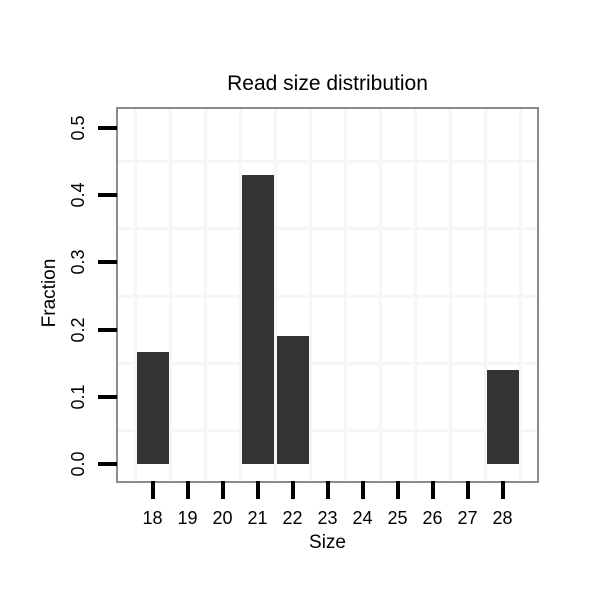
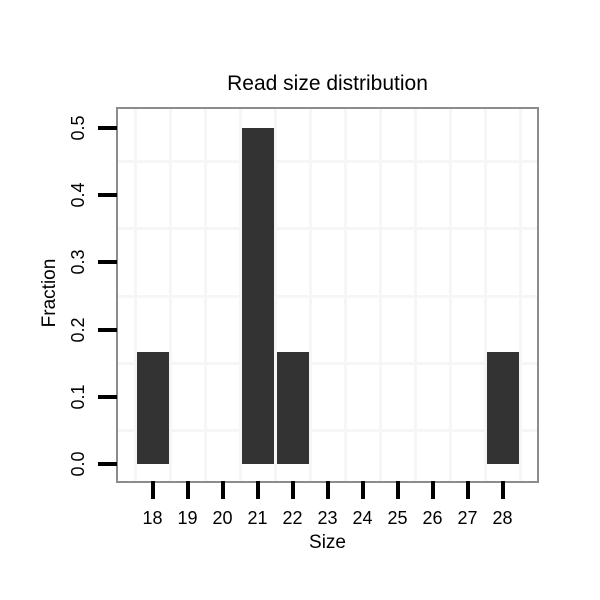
21: 0.43 -> 0.50
22: 0.19 -> 0.17
28: 0.14 -> 0.17
